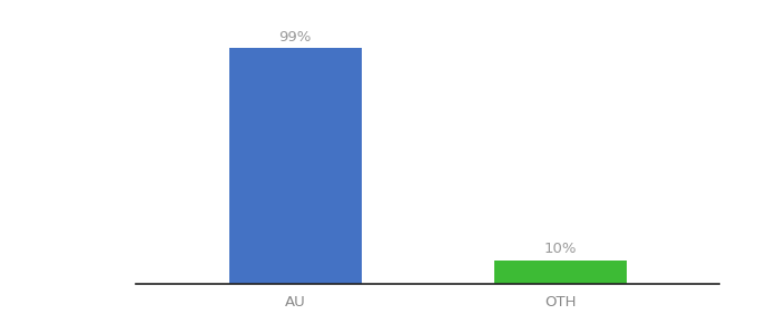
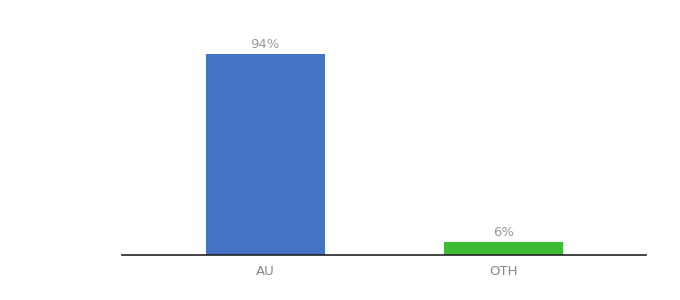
AU: 99% -> 94%
OTH: 10% -> 6%
